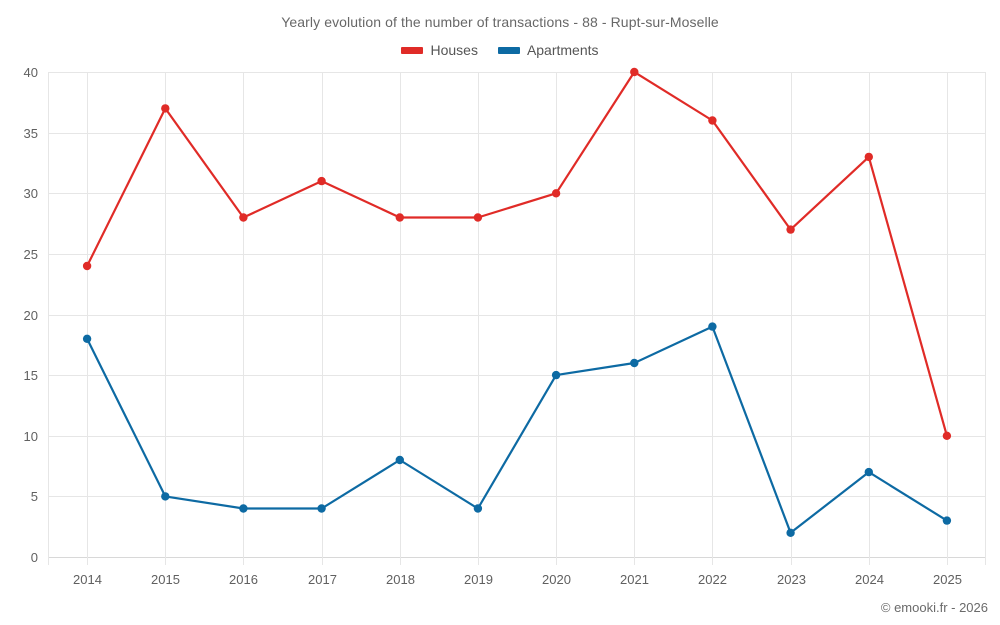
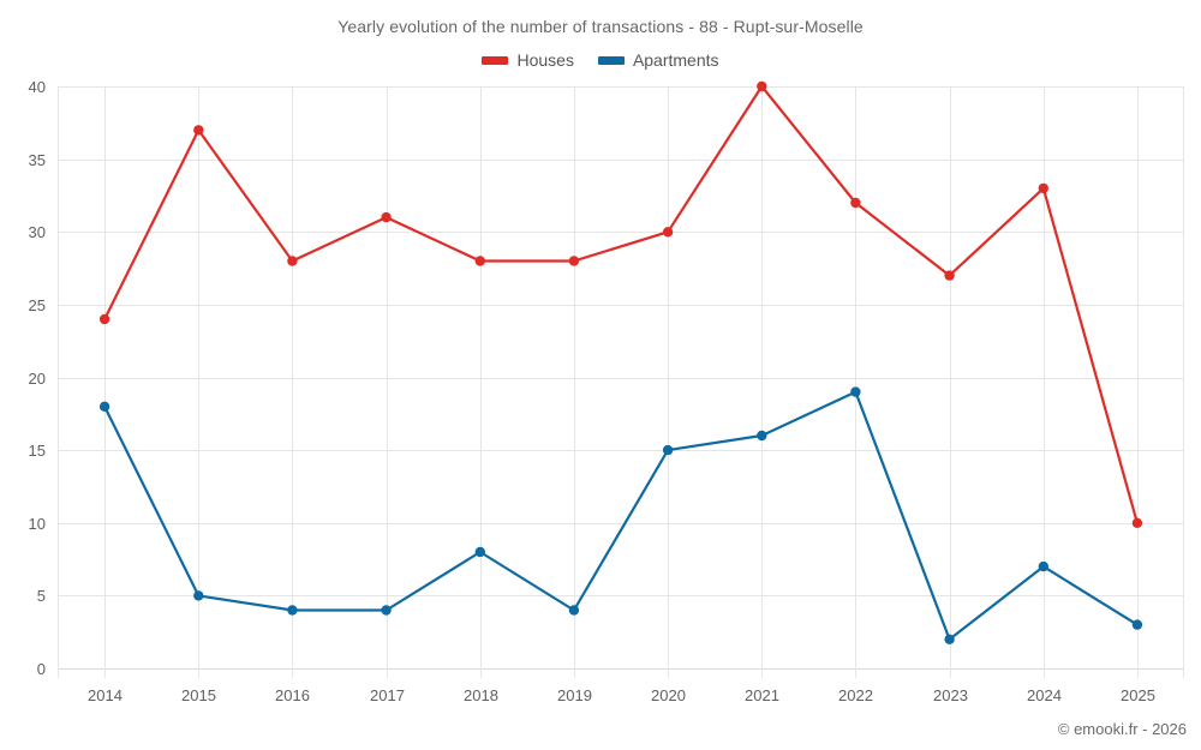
Houses/2022: 36 -> 32
